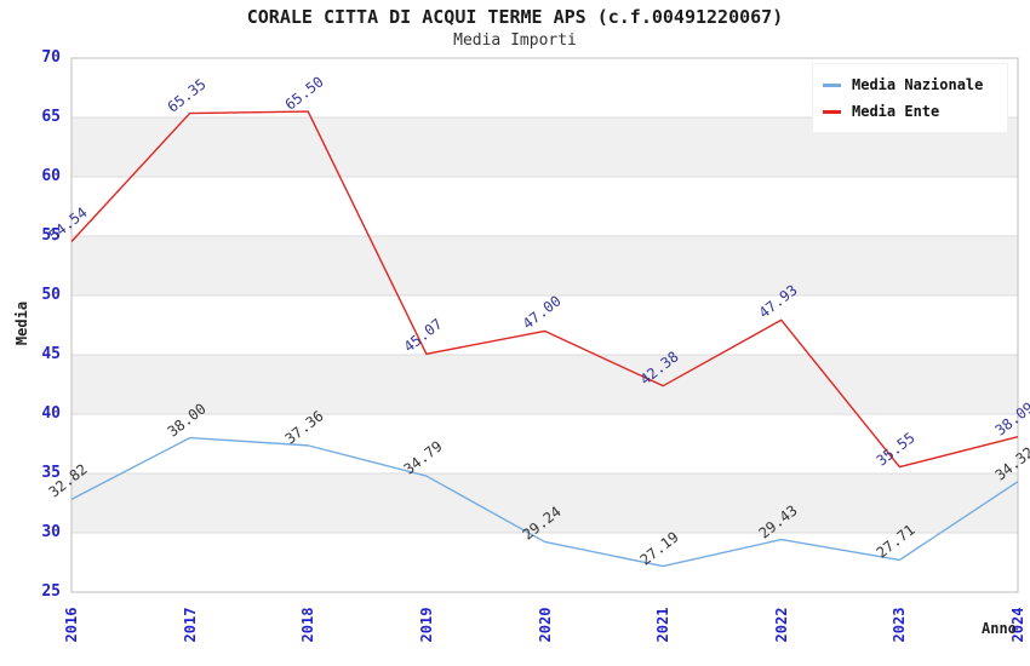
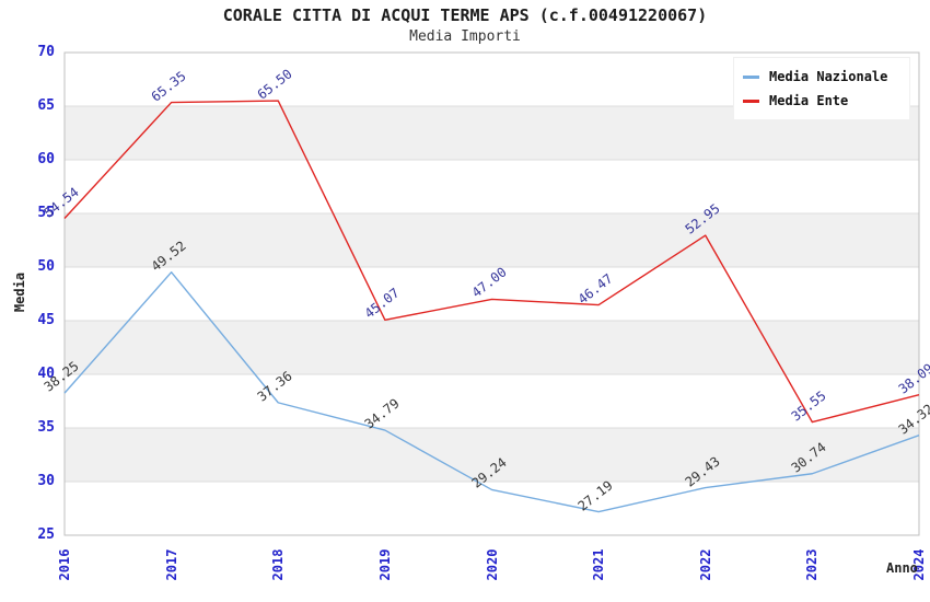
Media Nazionale/2016: 32.82 -> 38.25
Media Nazionale/2017: 38.00 -> 49.52
Media Ente/2021: 42.38 -> 46.47
Media Ente/2022: 47.93 -> 52.95
Media Nazionale/2023: 27.71 -> 30.74
